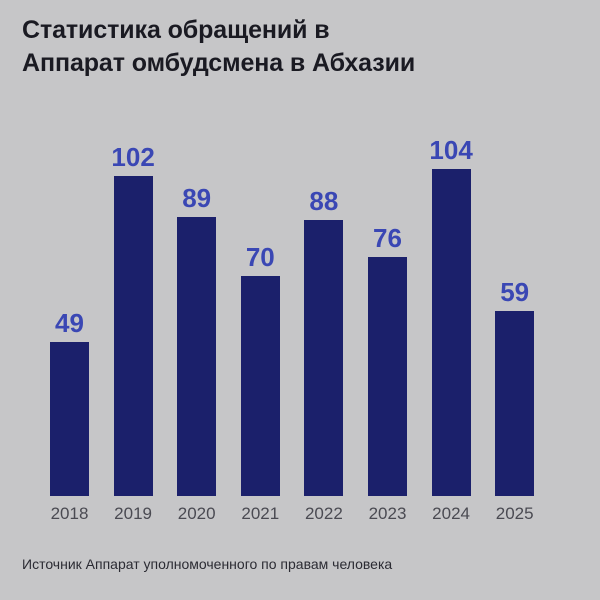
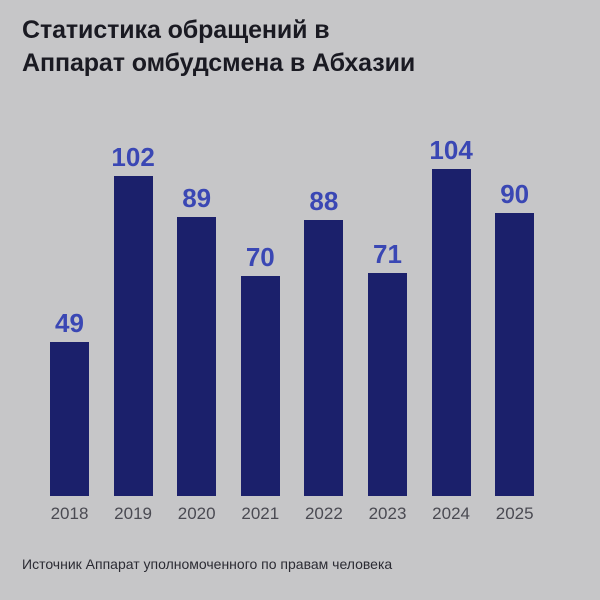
2023: 76 -> 71
2025: 59 -> 90
